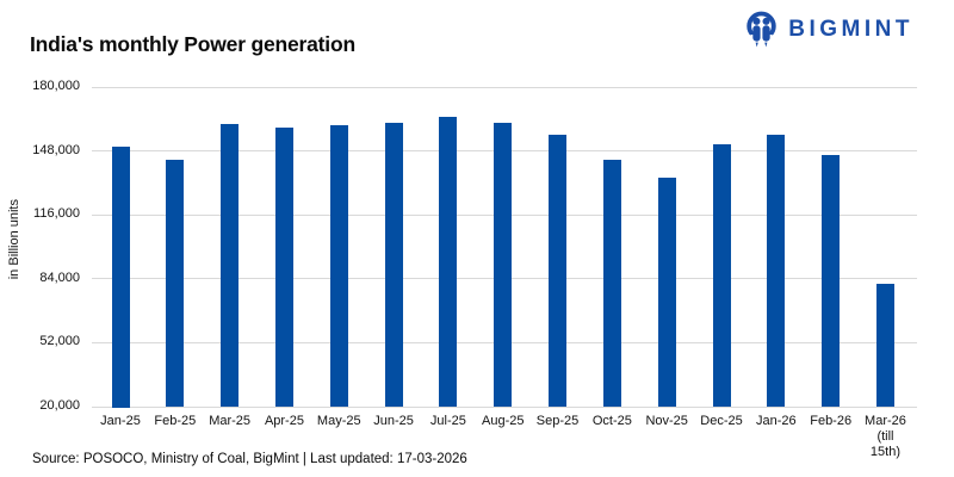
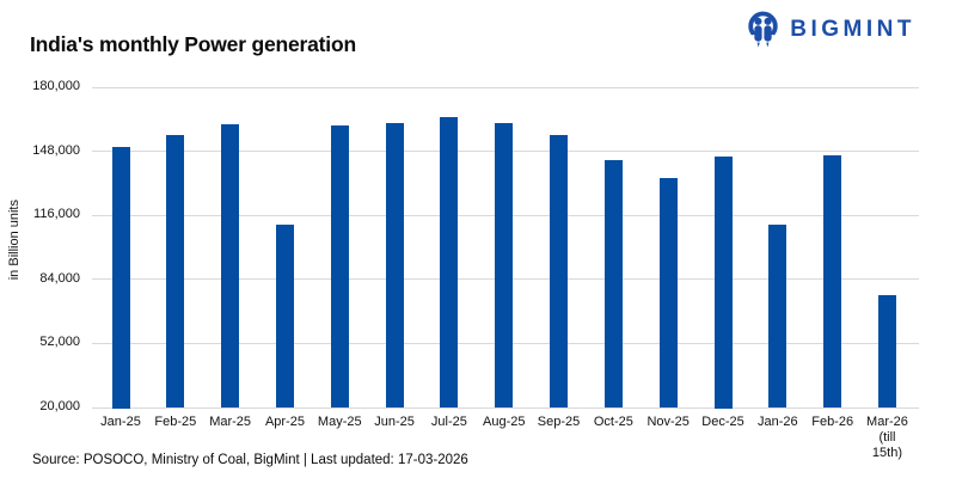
Feb-25: 144000 -> 156000
Apr-25: 160000 -> 111000
Dec-25: 151000 -> 145000
Jan-26: 156000 -> 111000
Mar-26: 81000 -> 76000
